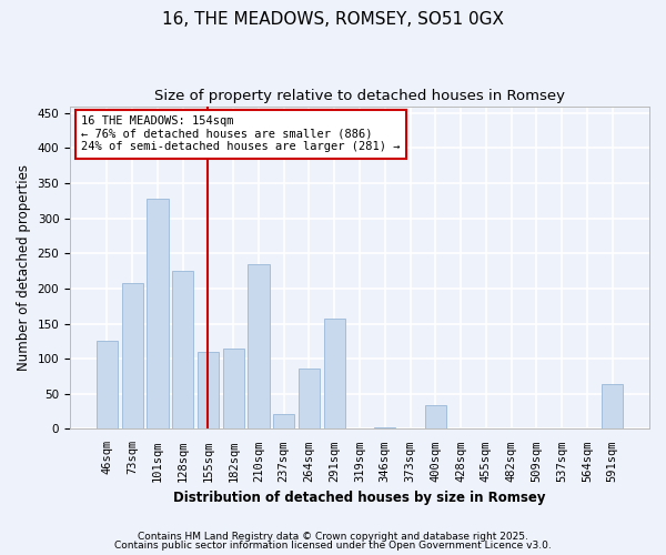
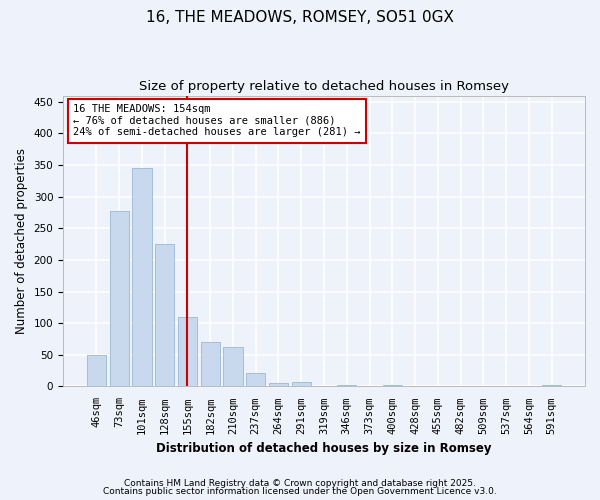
46sqm: 126 -> 50
73sqm: 208 -> 278
101sqm: 328 -> 345
182sqm: 114 -> 71
210sqm: 234 -> 63
264sqm: 86 -> 5
291sqm: 158 -> 7
400sqm: 34 -> 2
591sqm: 64 -> 2
